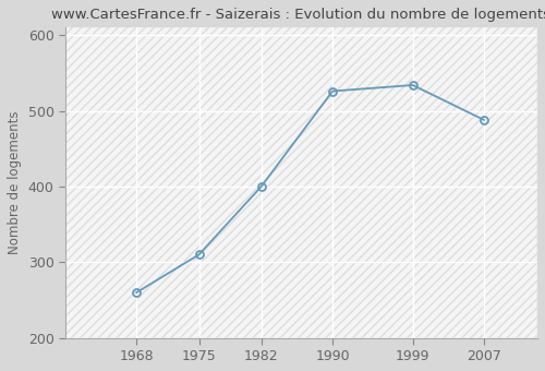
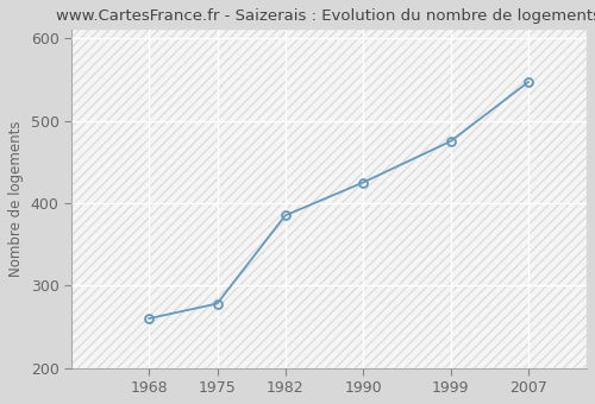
1975: 310 -> 278
1982: 400 -> 385
1990: 526 -> 425
1999: 534 -> 475
2007: 488 -> 547
